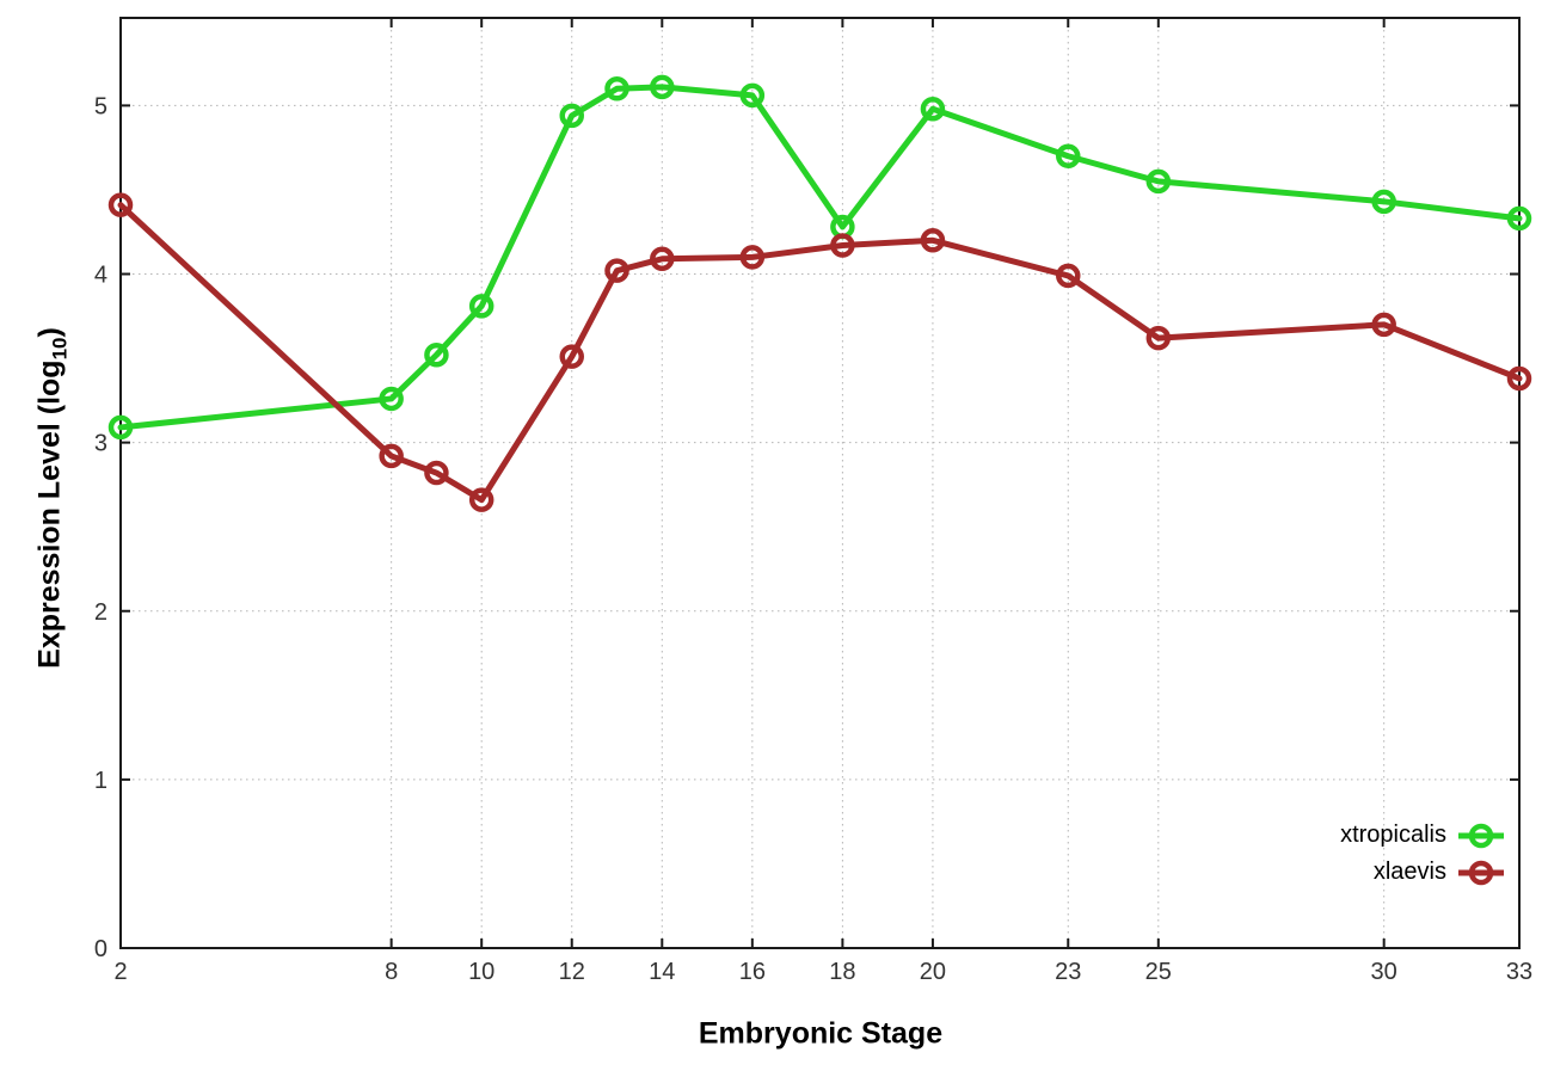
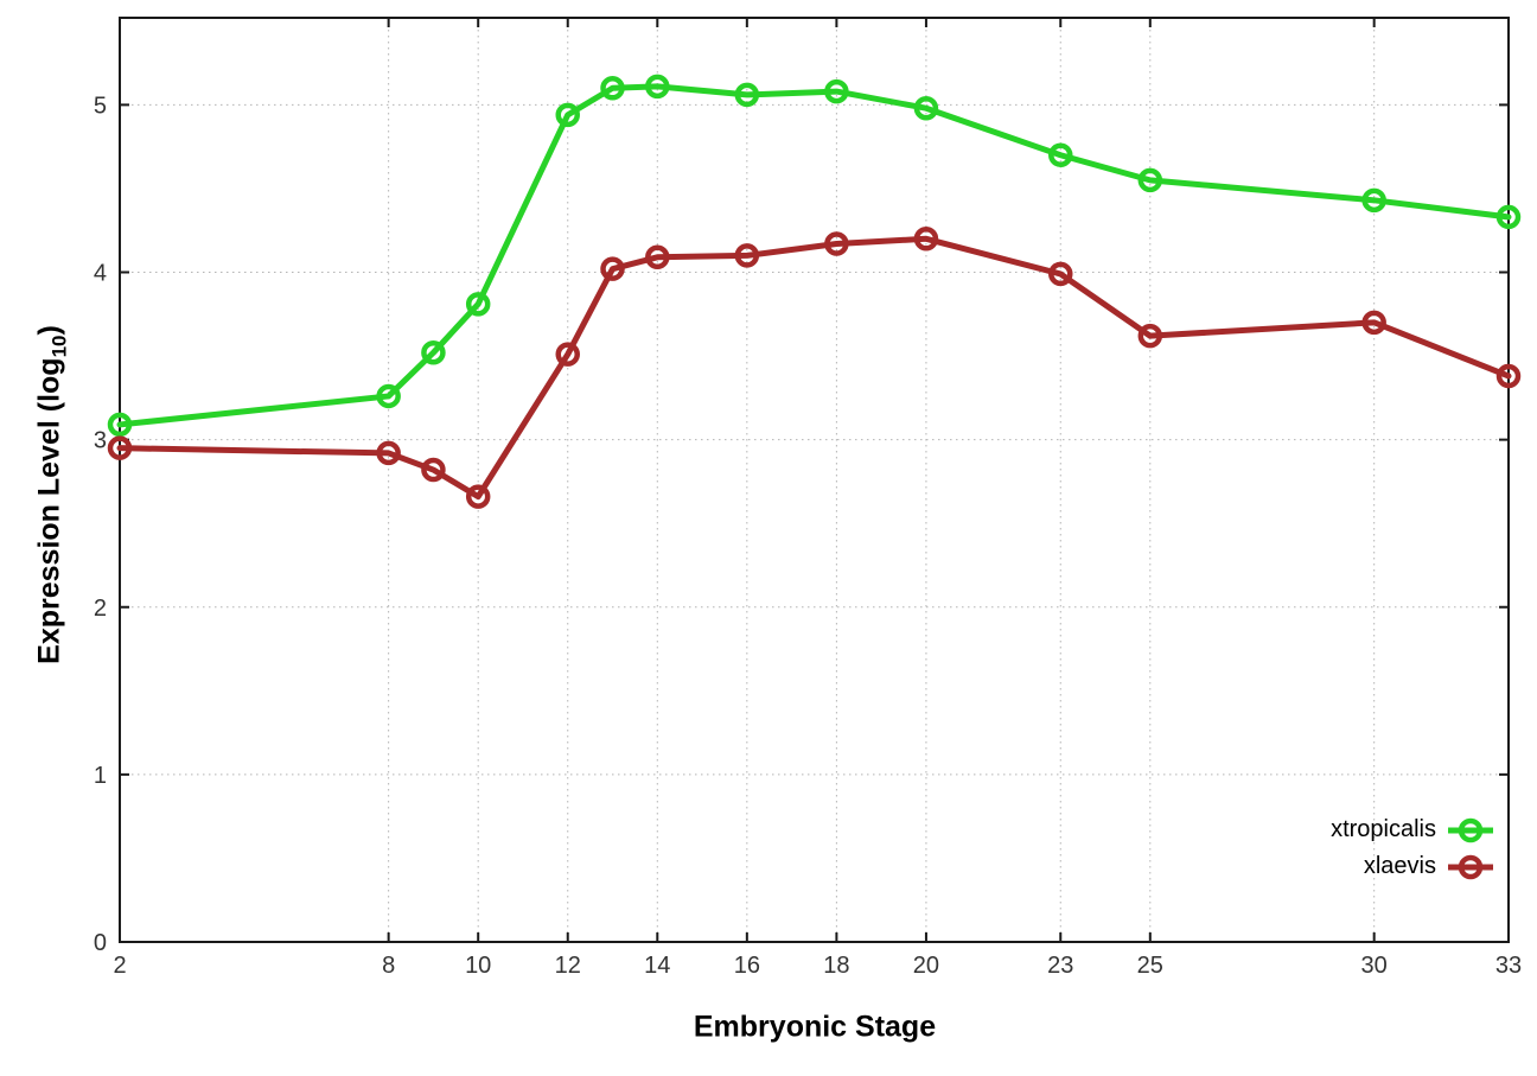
xlaevis/2: 4.41 -> 2.95
xtropicalis/18: 4.28 -> 5.08
